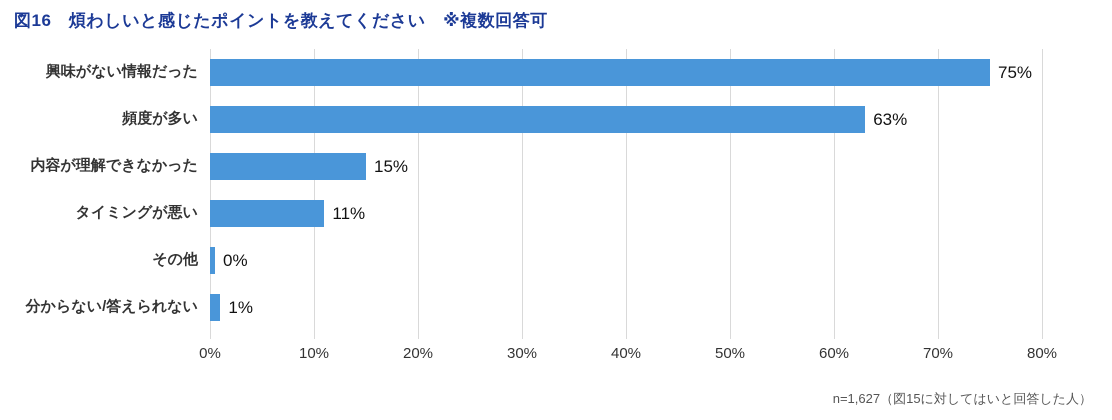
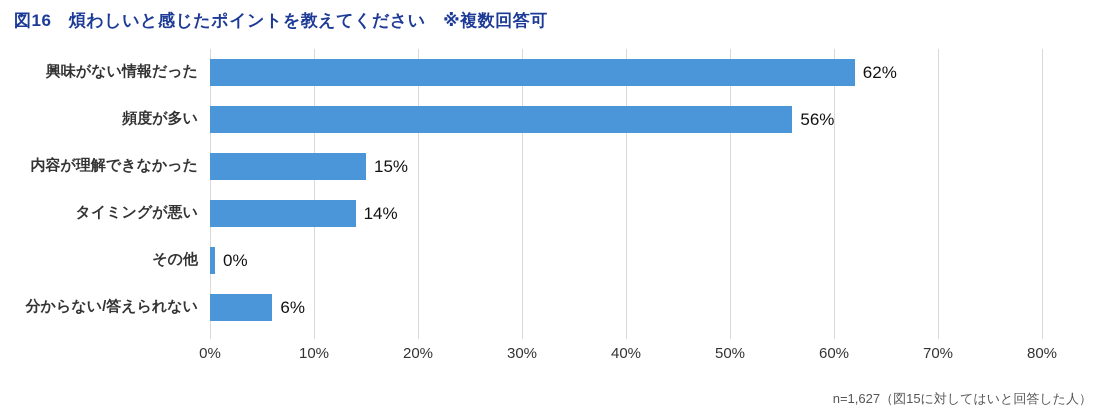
興味がない情報だった: 75% -> 62%
頻度が多い: 63% -> 56%
タイミングが悪い: 11% -> 14%
分からない/答えられない: 1% -> 6%
